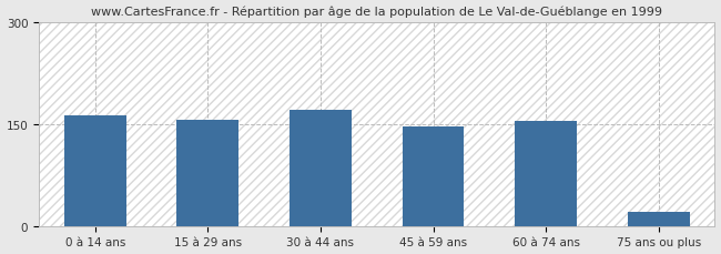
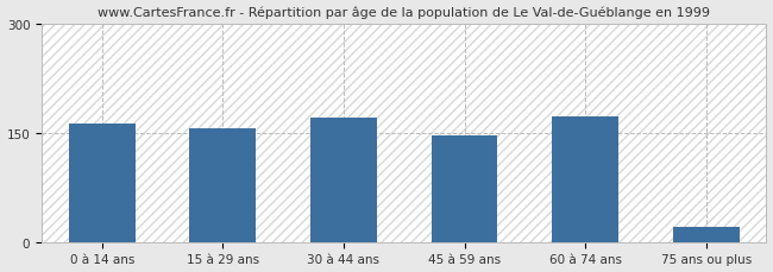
60 à 74 ans: 155 -> 172
